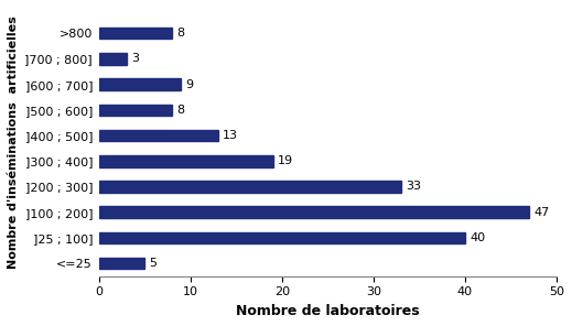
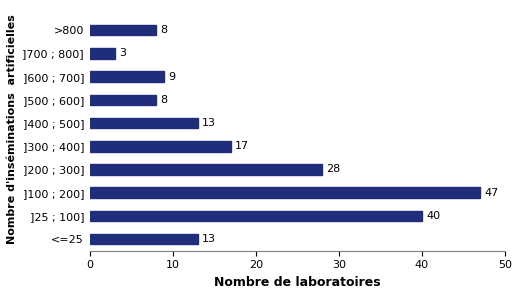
]300 ; 400]: 19 -> 17
]200 ; 300]: 33 -> 28
<=25: 5 -> 13
